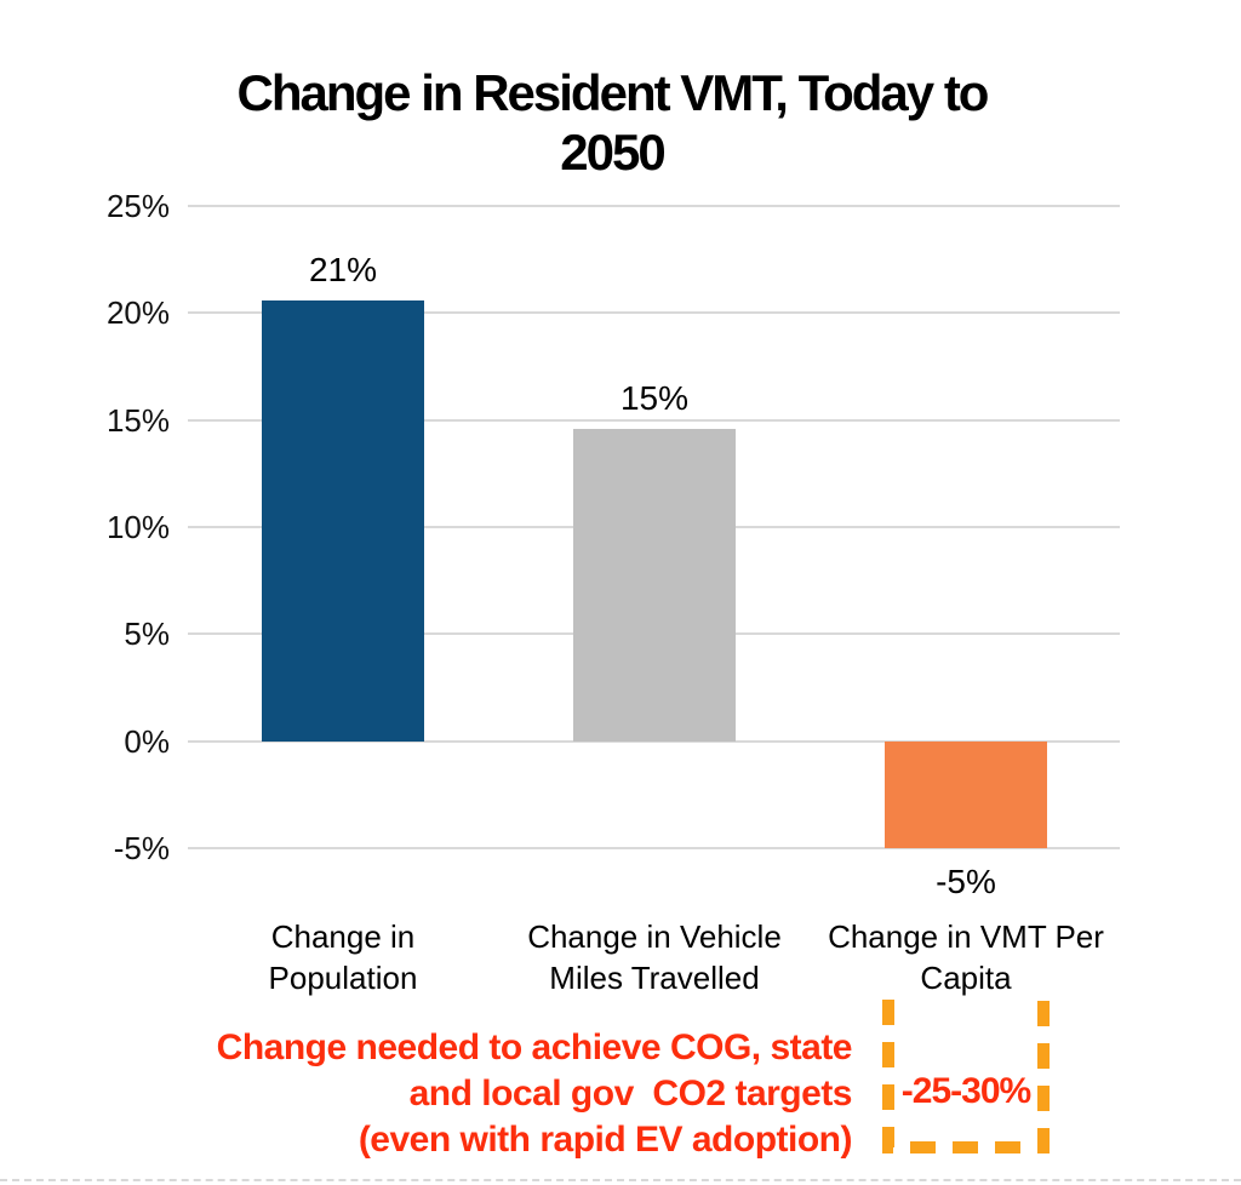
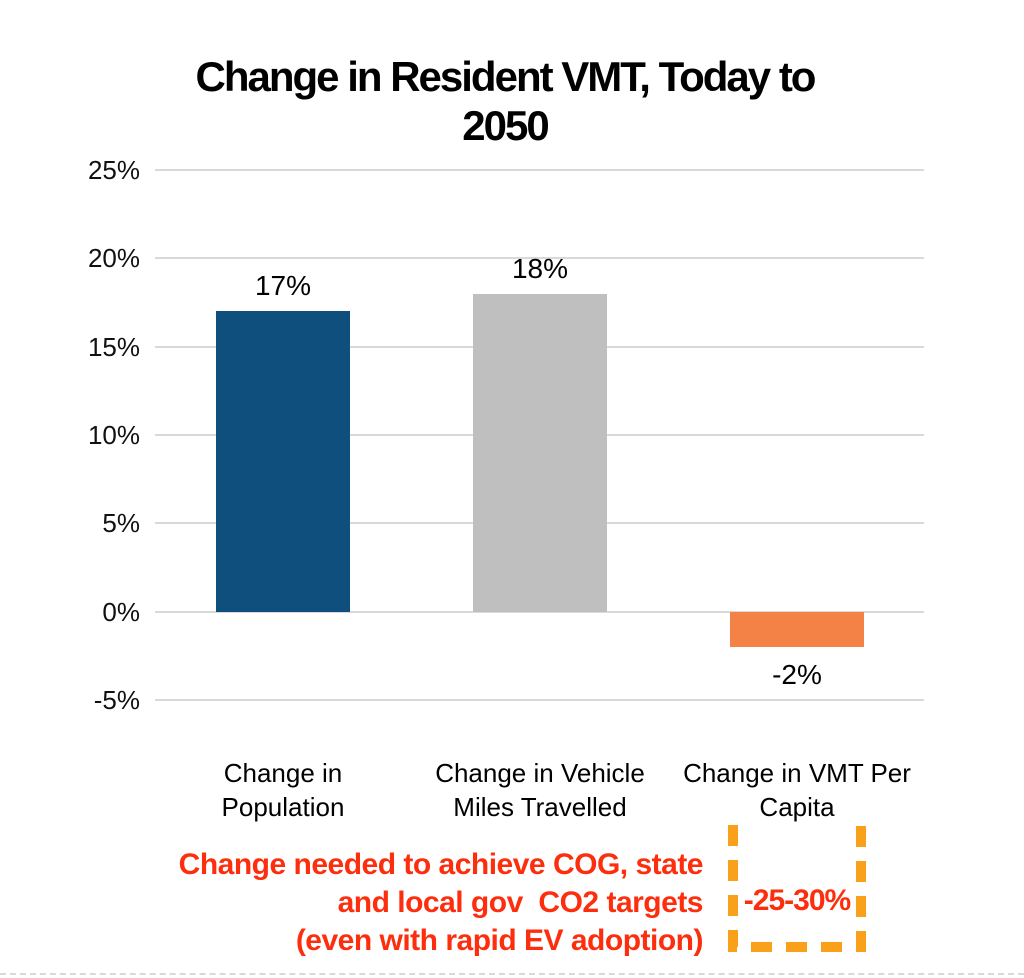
Change in Population: 21% -> 17%
Change in Vehicle Miles Travelled: 15% -> 18%
Change in VMT Per Capita: -5% -> -2%
